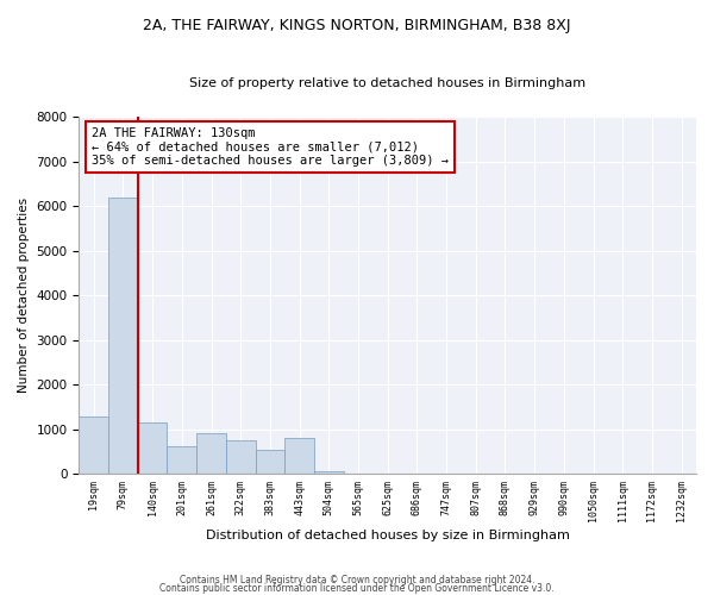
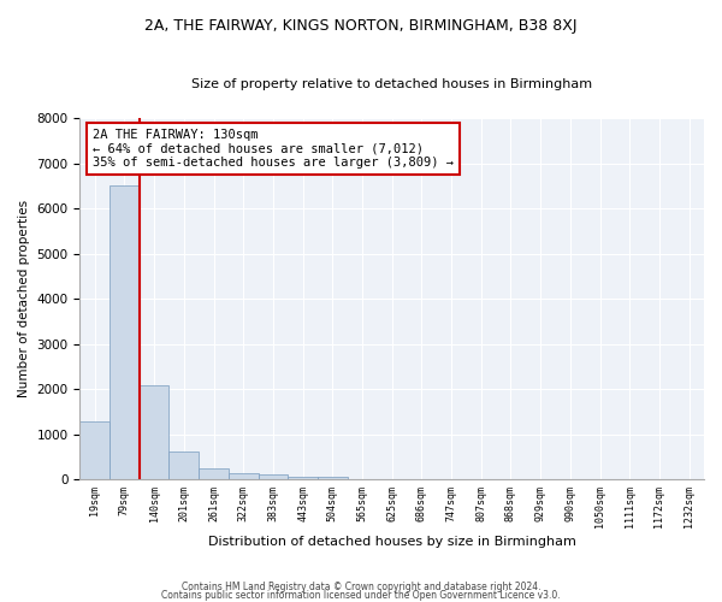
79sqm: 6200 -> 6500
140sqm: 1150 -> 2080
261sqm: 900 -> 250
322sqm: 750 -> 130
383sqm: 550 -> 100
443sqm: 800 -> 60
